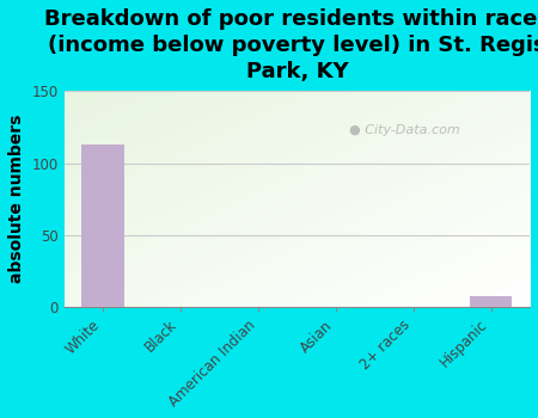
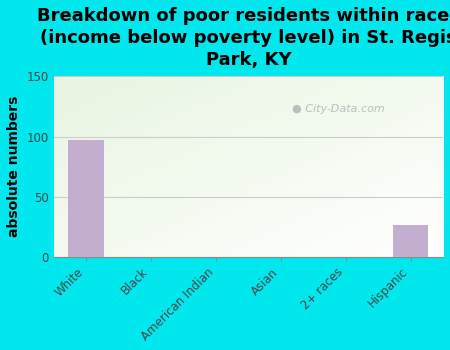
White: 113 -> 97
Hispanic: 7 -> 26
